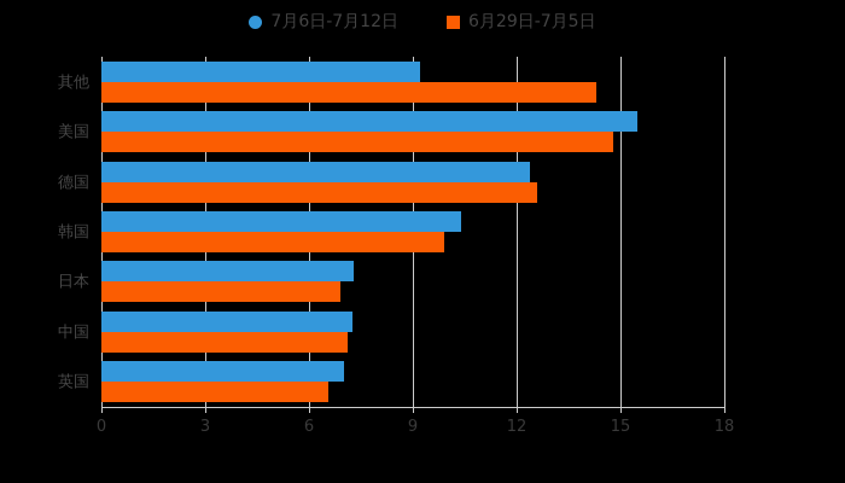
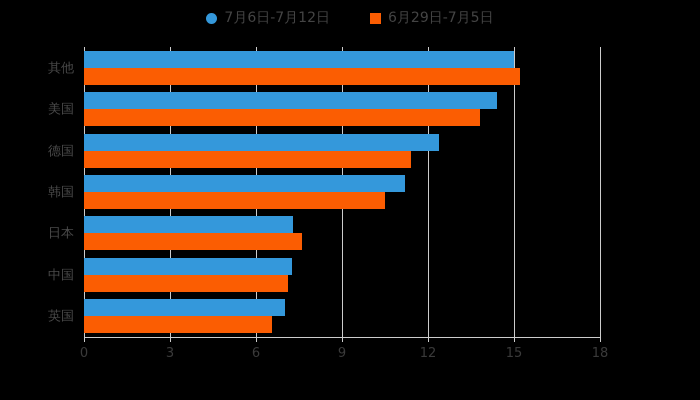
7月6日-7月12日/其他: 9.2 -> 15.0
6月29日-7月5日/其他: 14.3 -> 15.2
7月6日-7月12日/美国: 15.5 -> 14.4
6月29日-7月5日/美国: 14.8 -> 13.8
6月29日-7月5日/德国: 12.6 -> 11.4
7月6日-7月12日/韩国: 10.4 -> 11.2
6月29日-7月5日/韩国: 9.9 -> 10.5
6月29日-7月5日/日本: 6.9 -> 7.6
